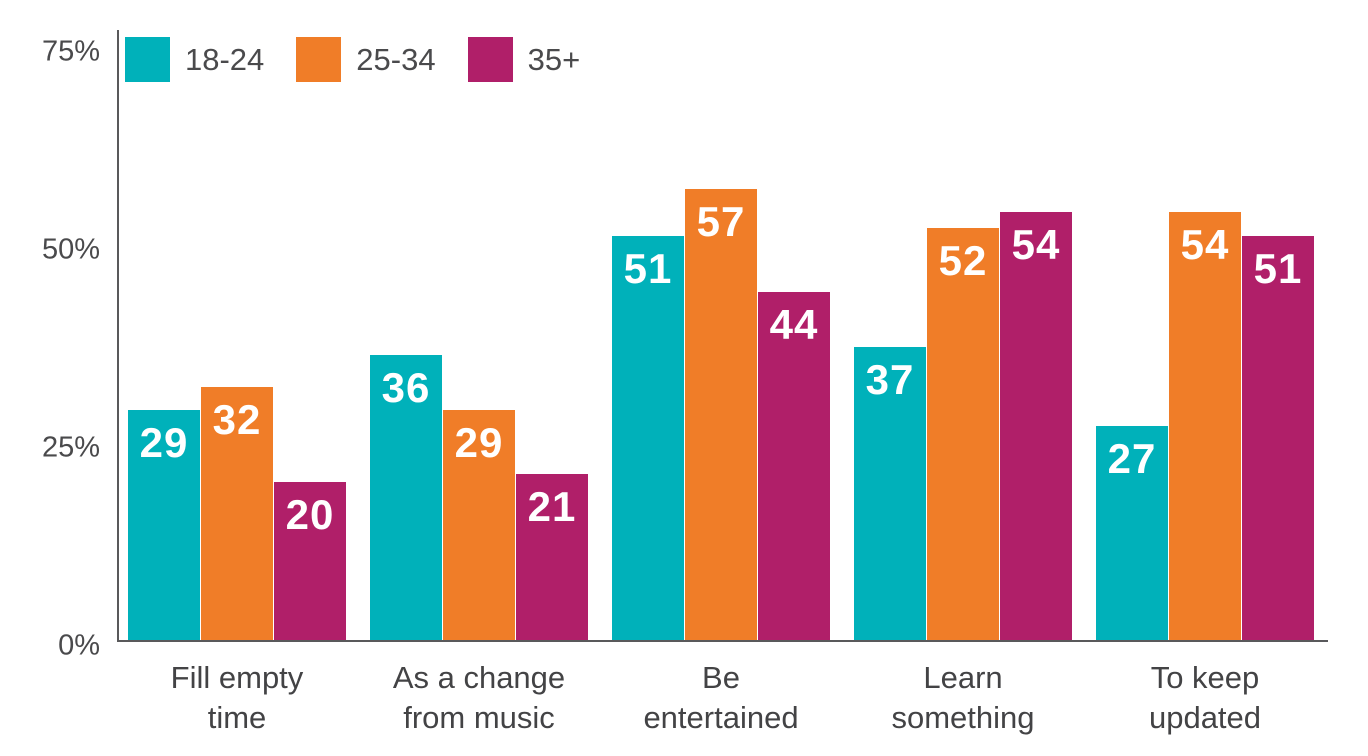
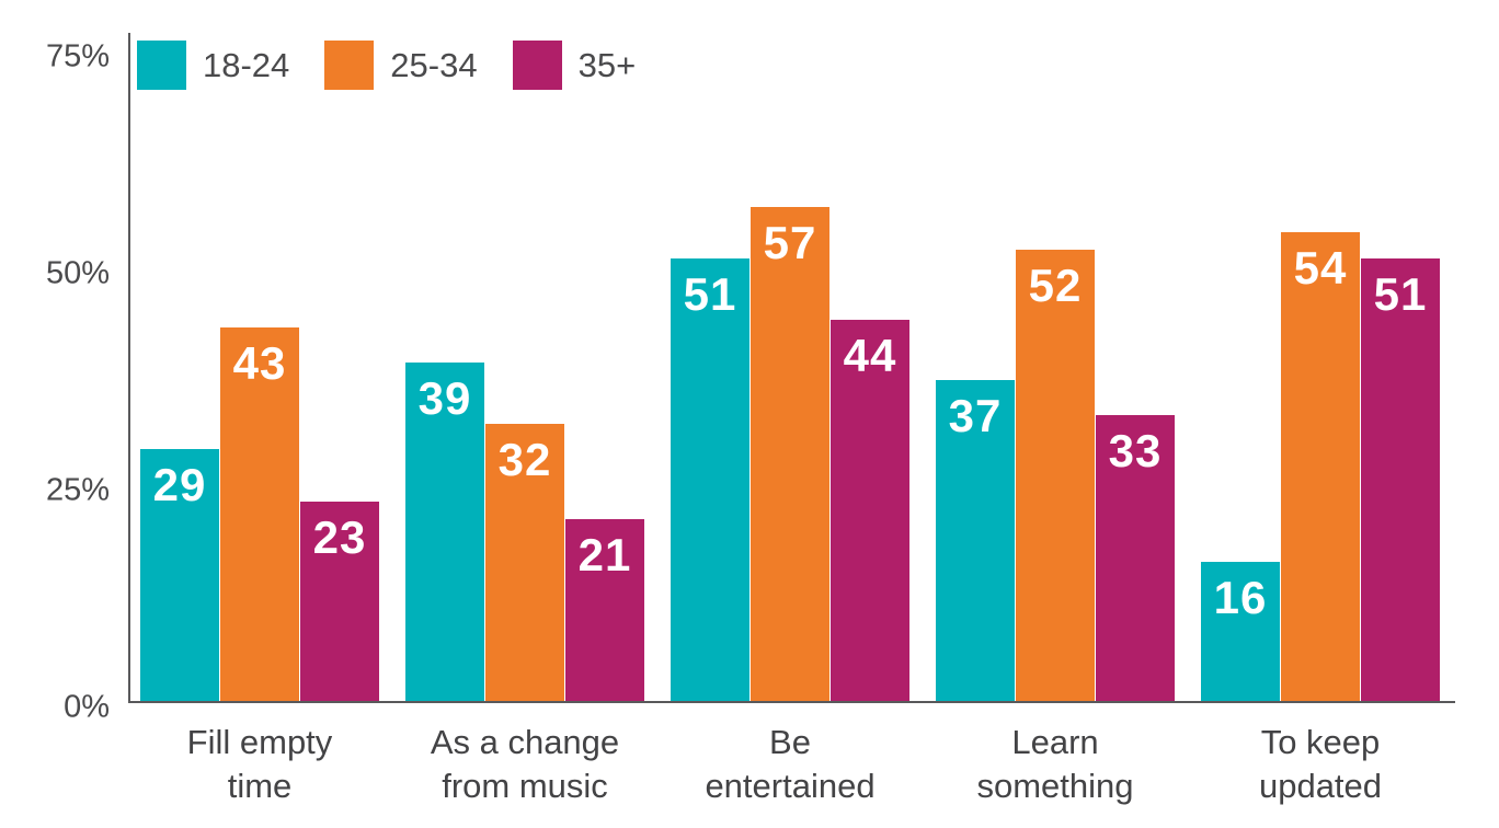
25-34/Fill empty time: 32 -> 43
35+/Fill empty time: 20 -> 23
18-24/As a change from music: 36 -> 39
25-34/As a change from music: 29 -> 32
35+/Learn something: 54 -> 33
18-24/To keep updated: 27 -> 16
